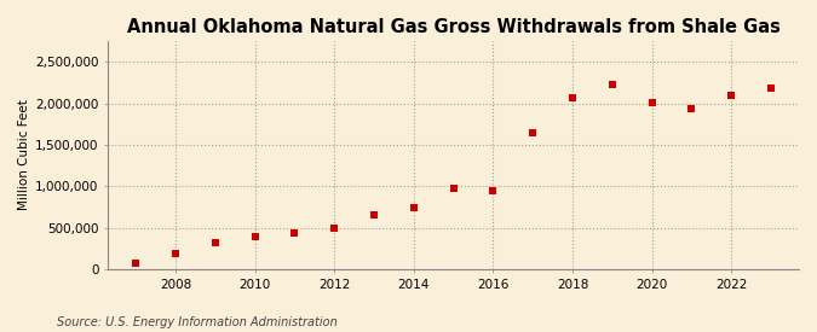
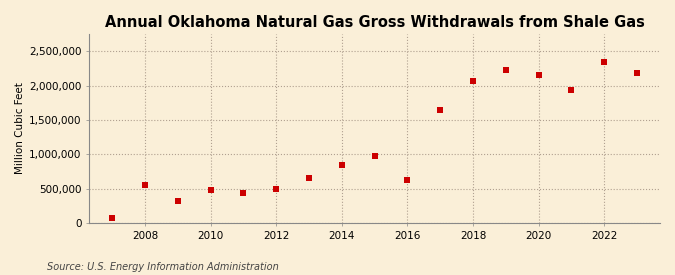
2008: 200,000 -> 560,000
2010: 390,000 -> 480,000
2014: 740,000 -> 840,000
2016: 950,000 -> 620,000
2020: 2,010,000 -> 2,160,000
2022: 2,100,000 -> 2,340,000
